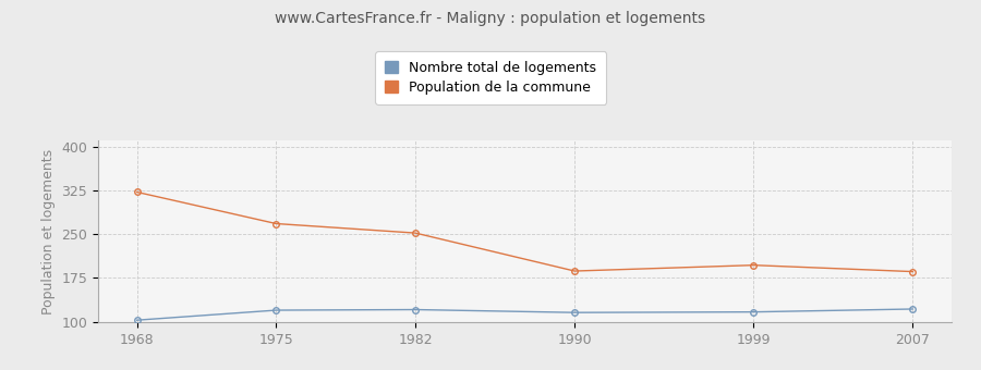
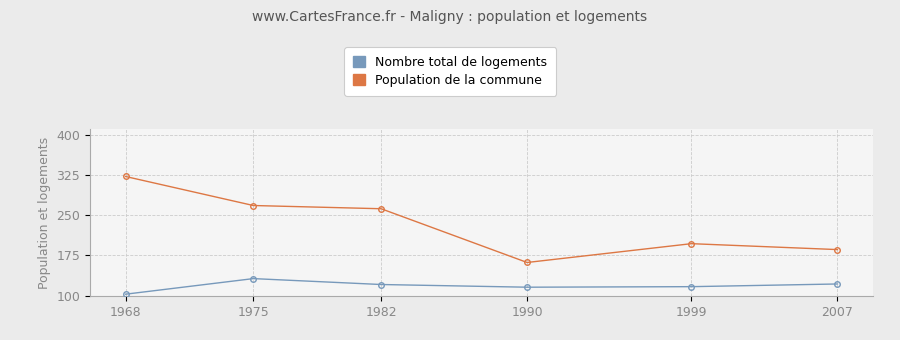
Nombre total de logements/1975: 120 -> 132
Population de la commune/1982: 252 -> 262
Population de la commune/1990: 187 -> 162
